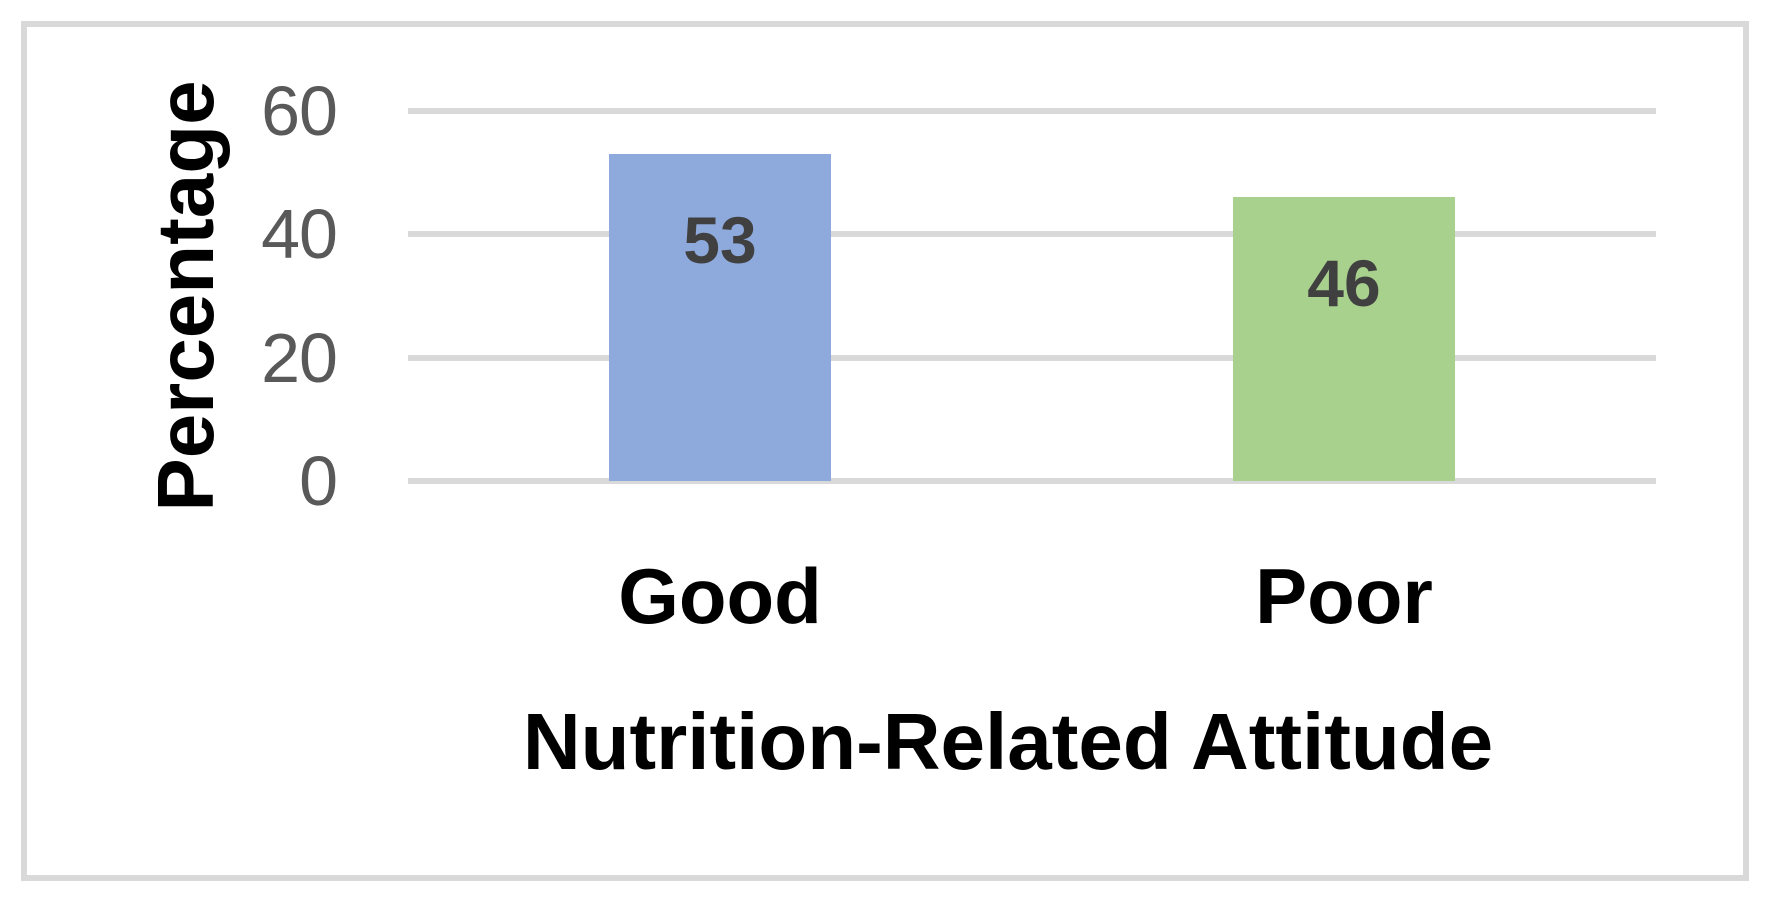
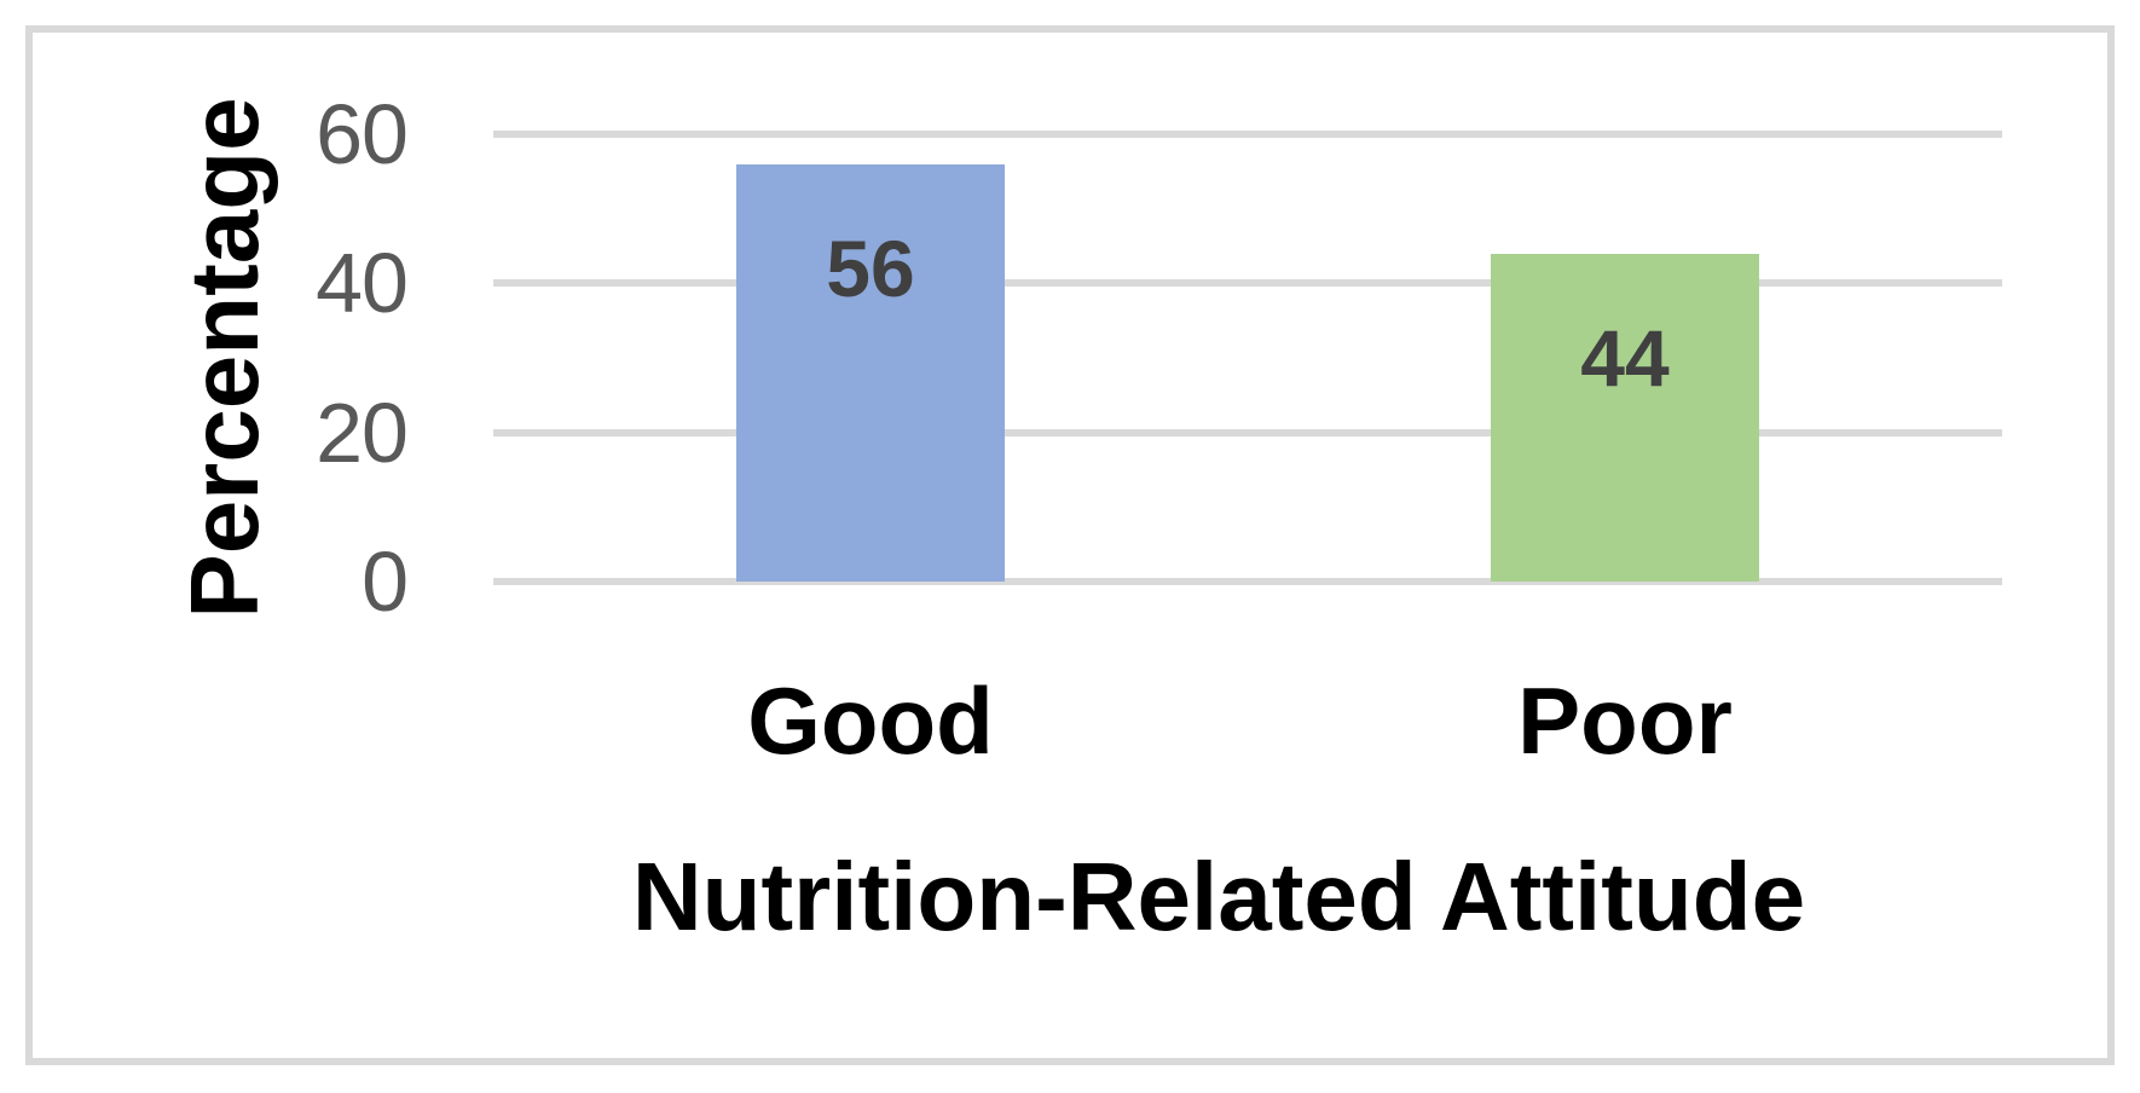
Good: 53 -> 56
Poor: 46 -> 44
